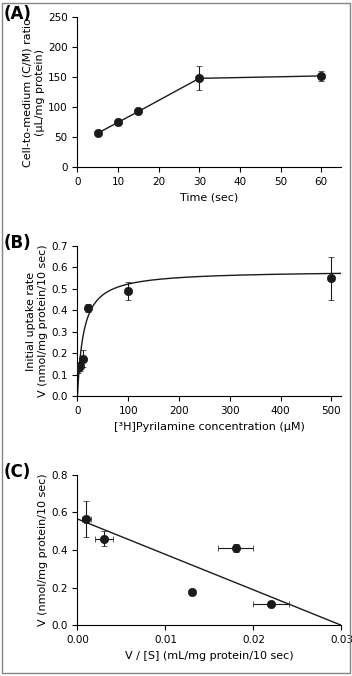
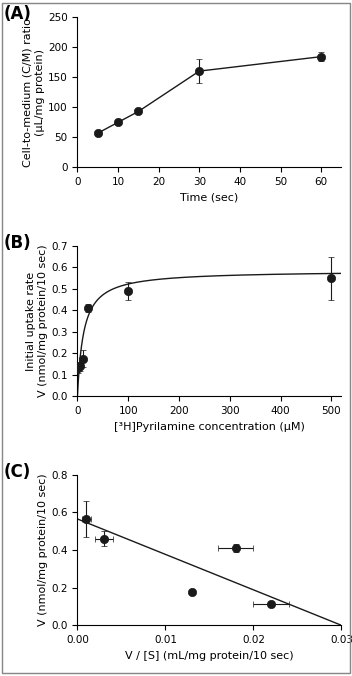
30: 148 -> 160
60: 152 -> 184
